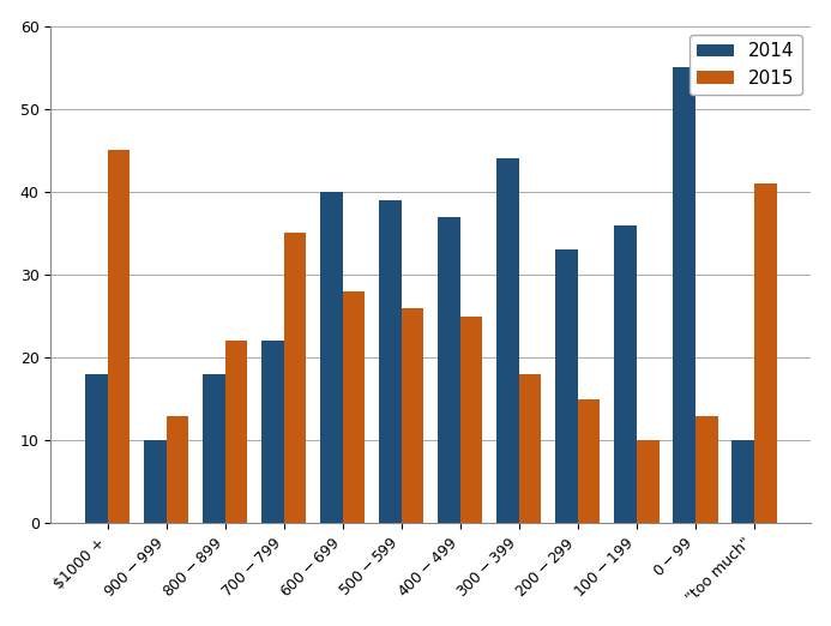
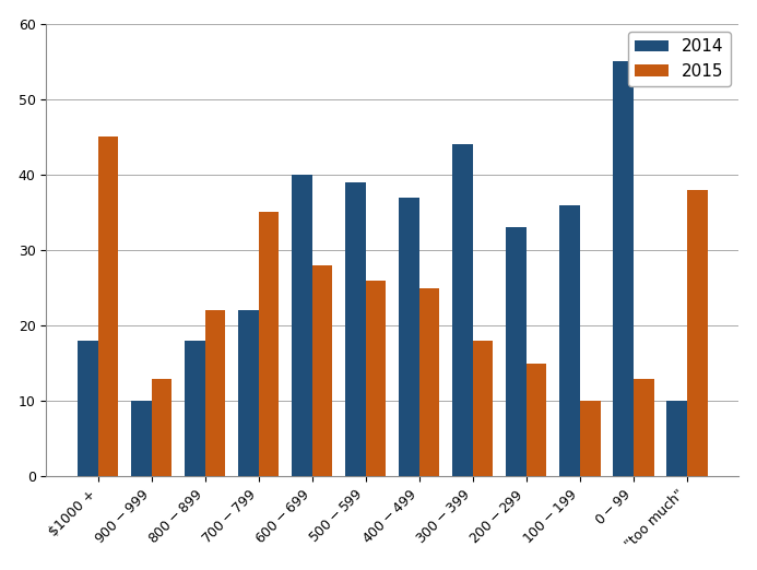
2015/"too much": 41 -> 38
